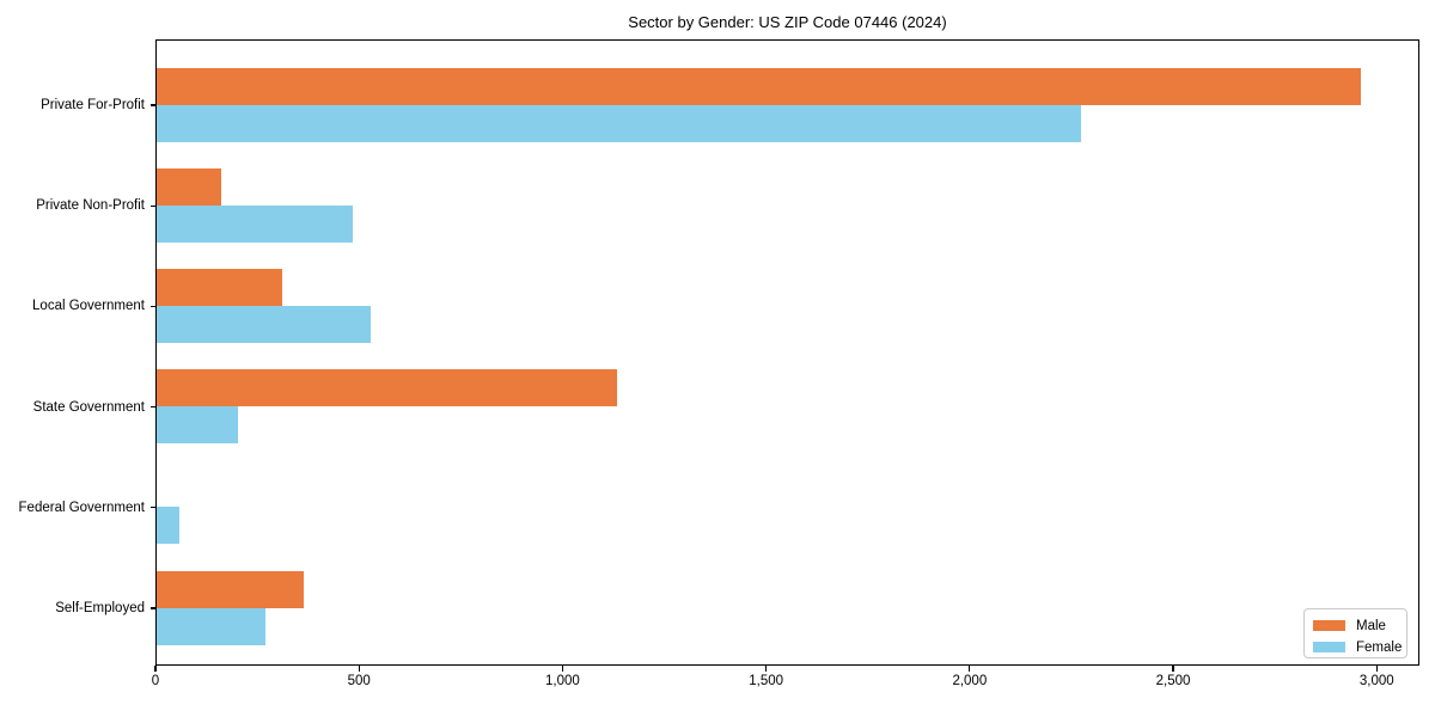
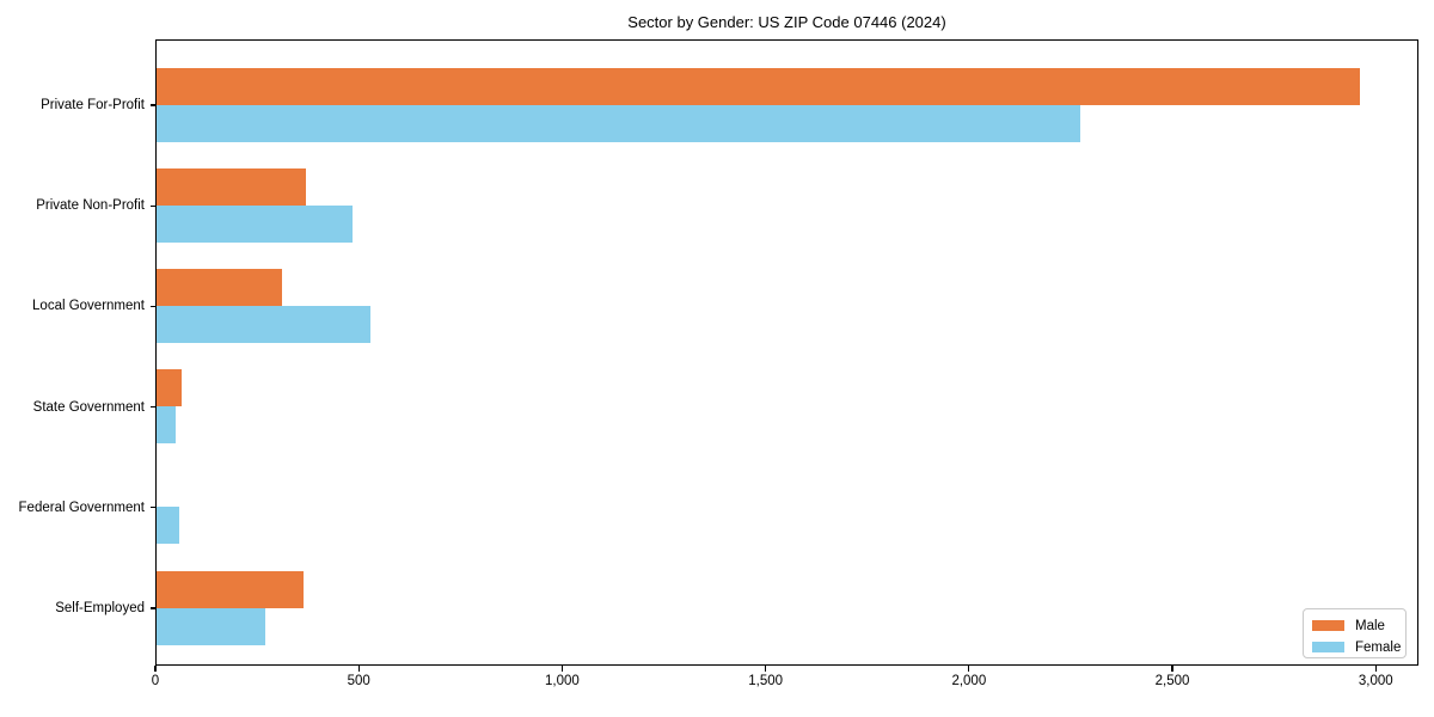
Male/Private Non-Profit: 160 -> 370
Male/State Government: 1130 -> 60
Female/State Government: 200 -> 50
